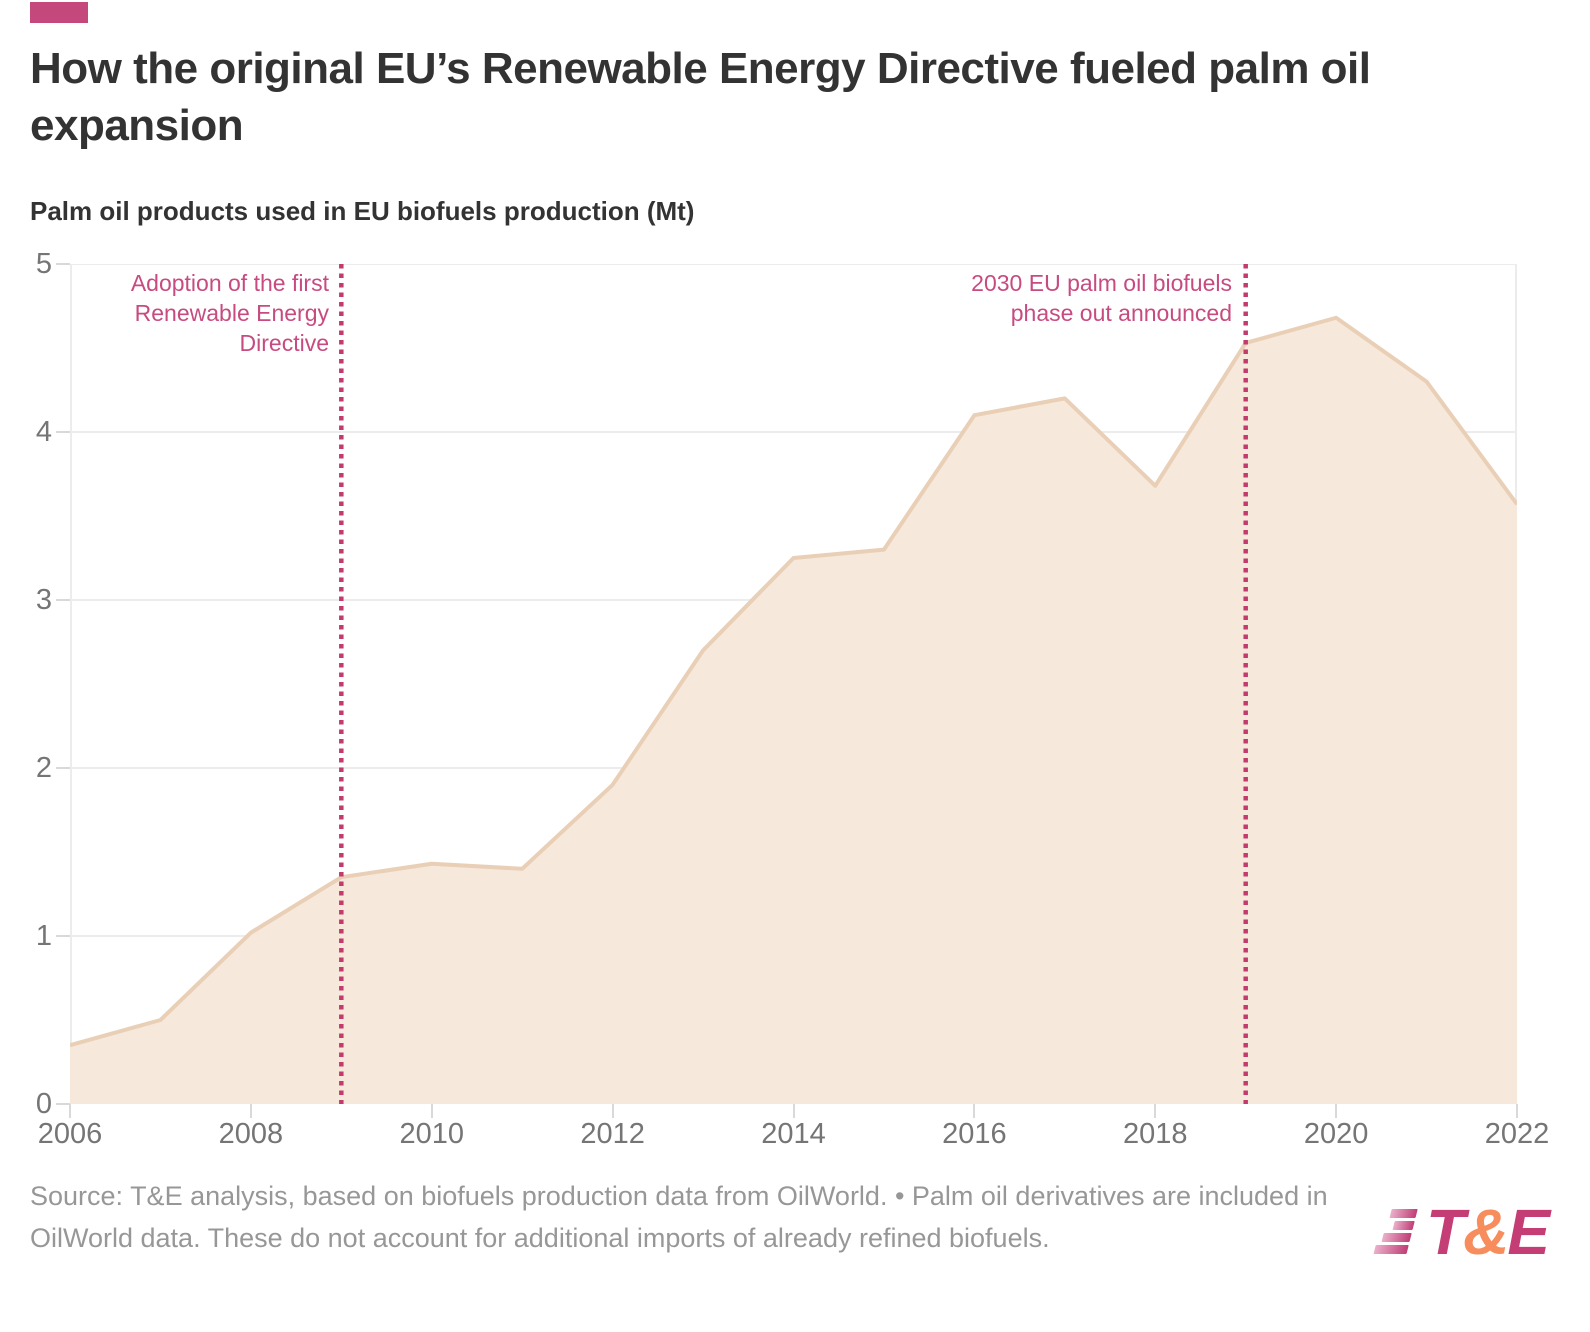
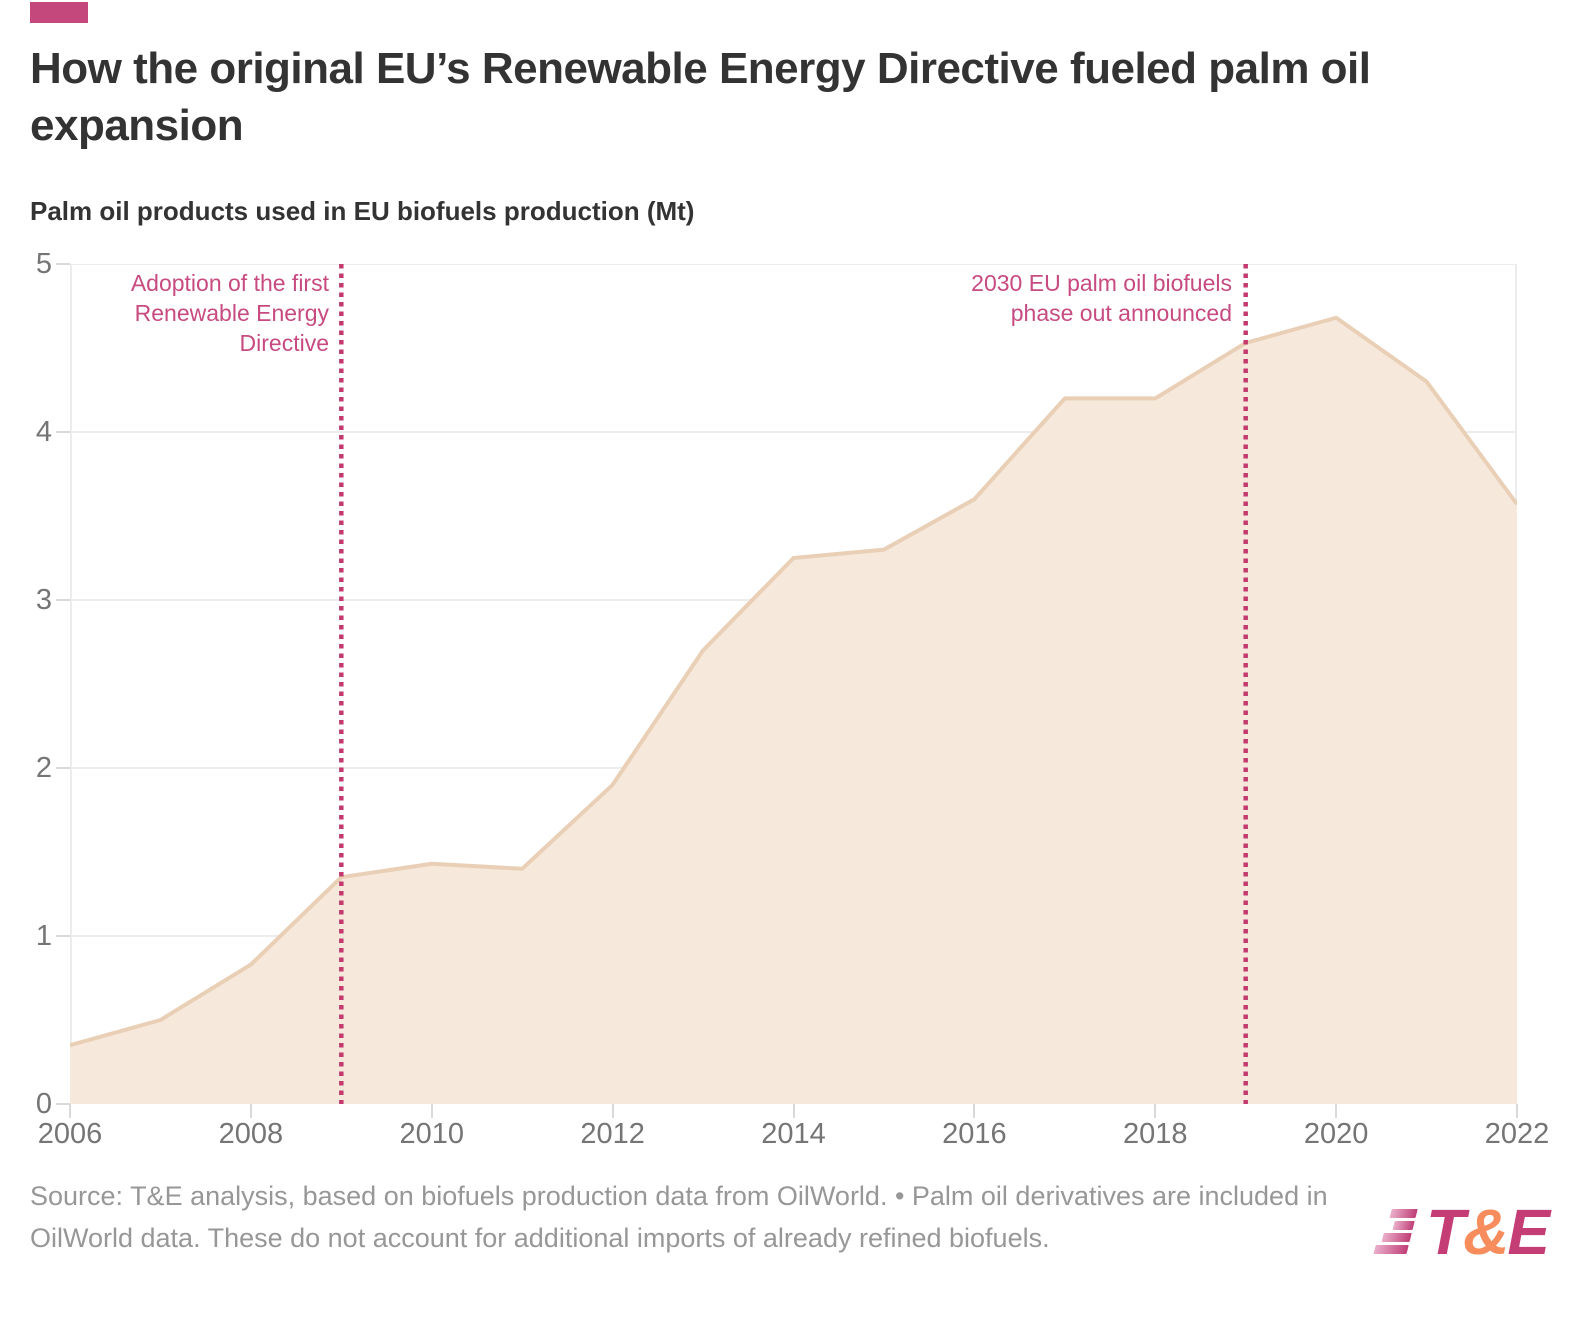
2008: 1.02 -> 0.83
2016: 4.10 -> 3.60
2018: 3.68 -> 4.20
